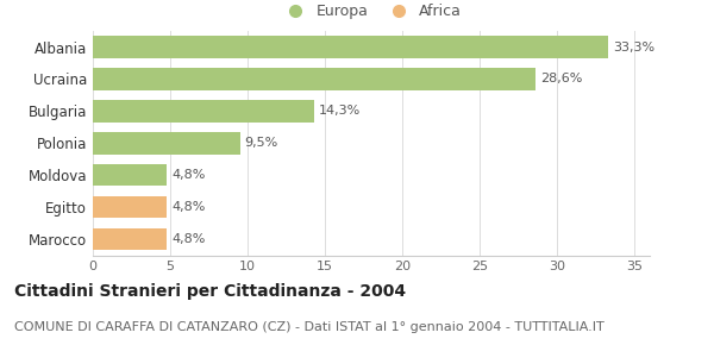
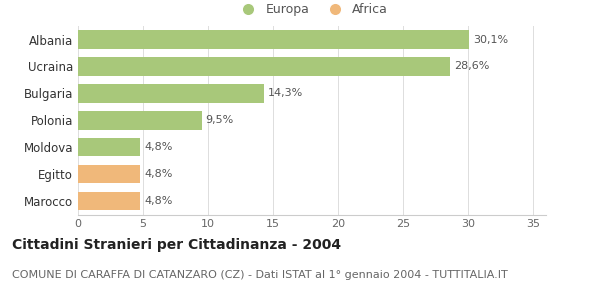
Albania: 33,3% -> 30,1%
